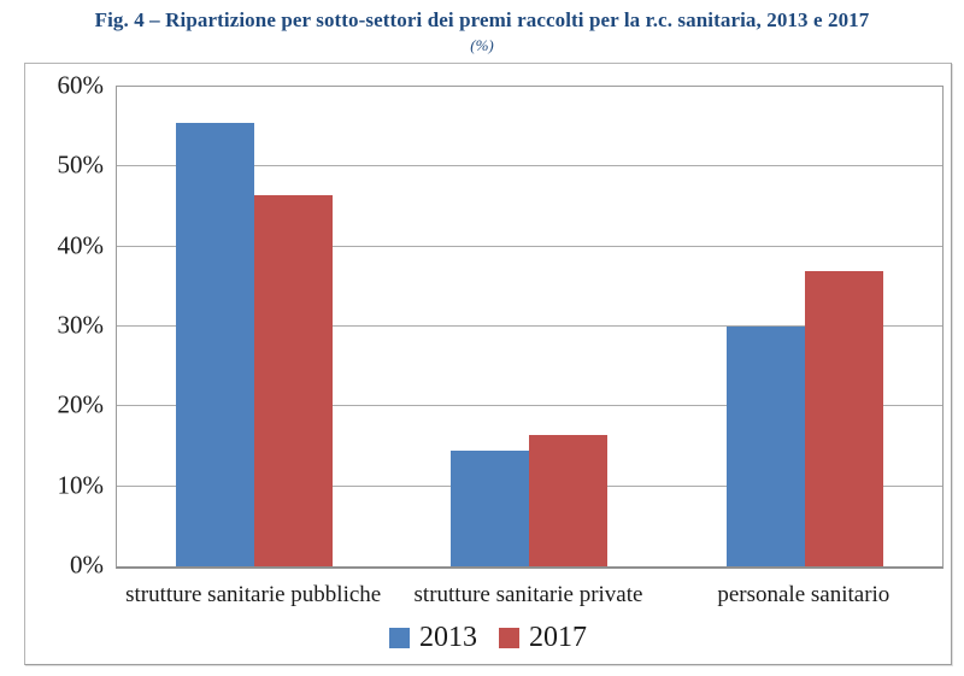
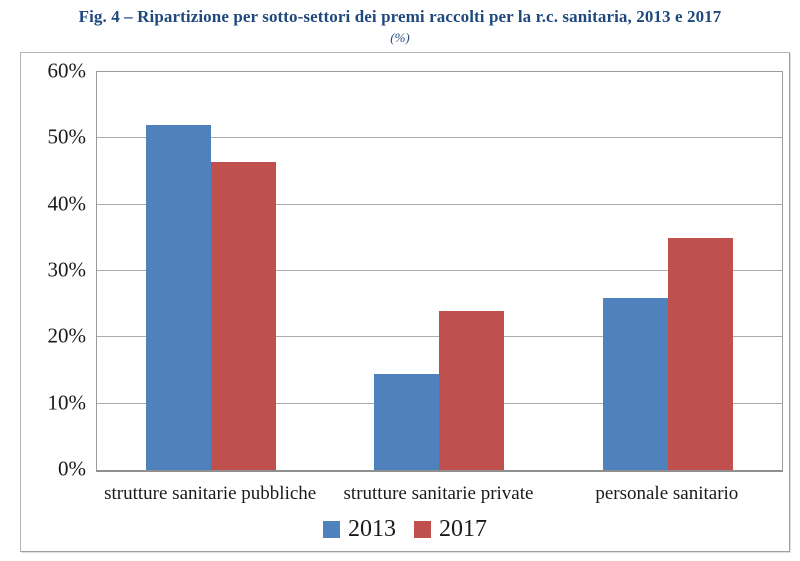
2013/strutture sanitarie pubbliche: 56% -> 52%
2017/strutture sanitarie private: 16% -> 24%
2013/personale sanitario: 30% -> 26%
2017/personale sanitario: 37% -> 35%
